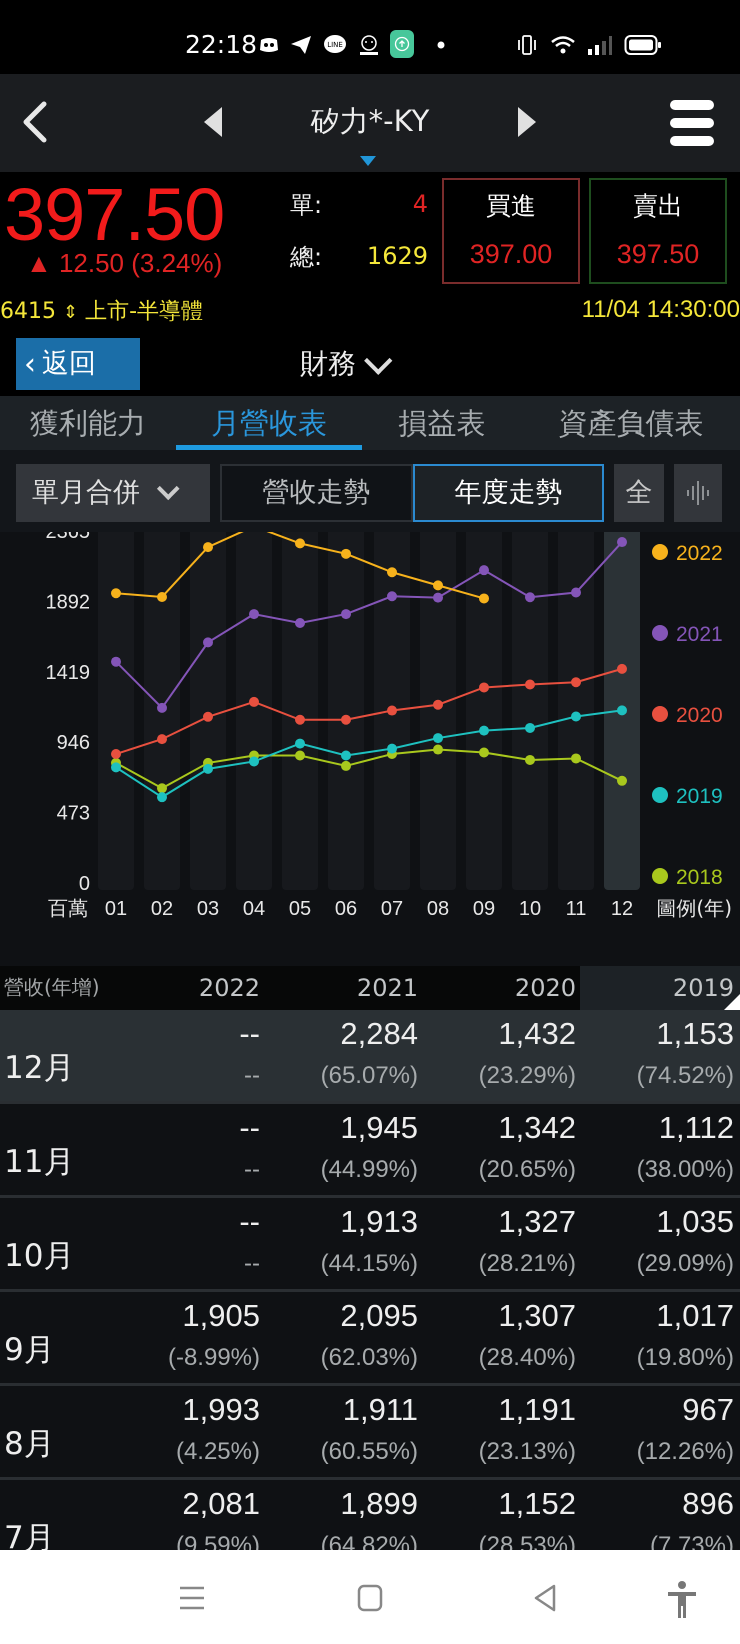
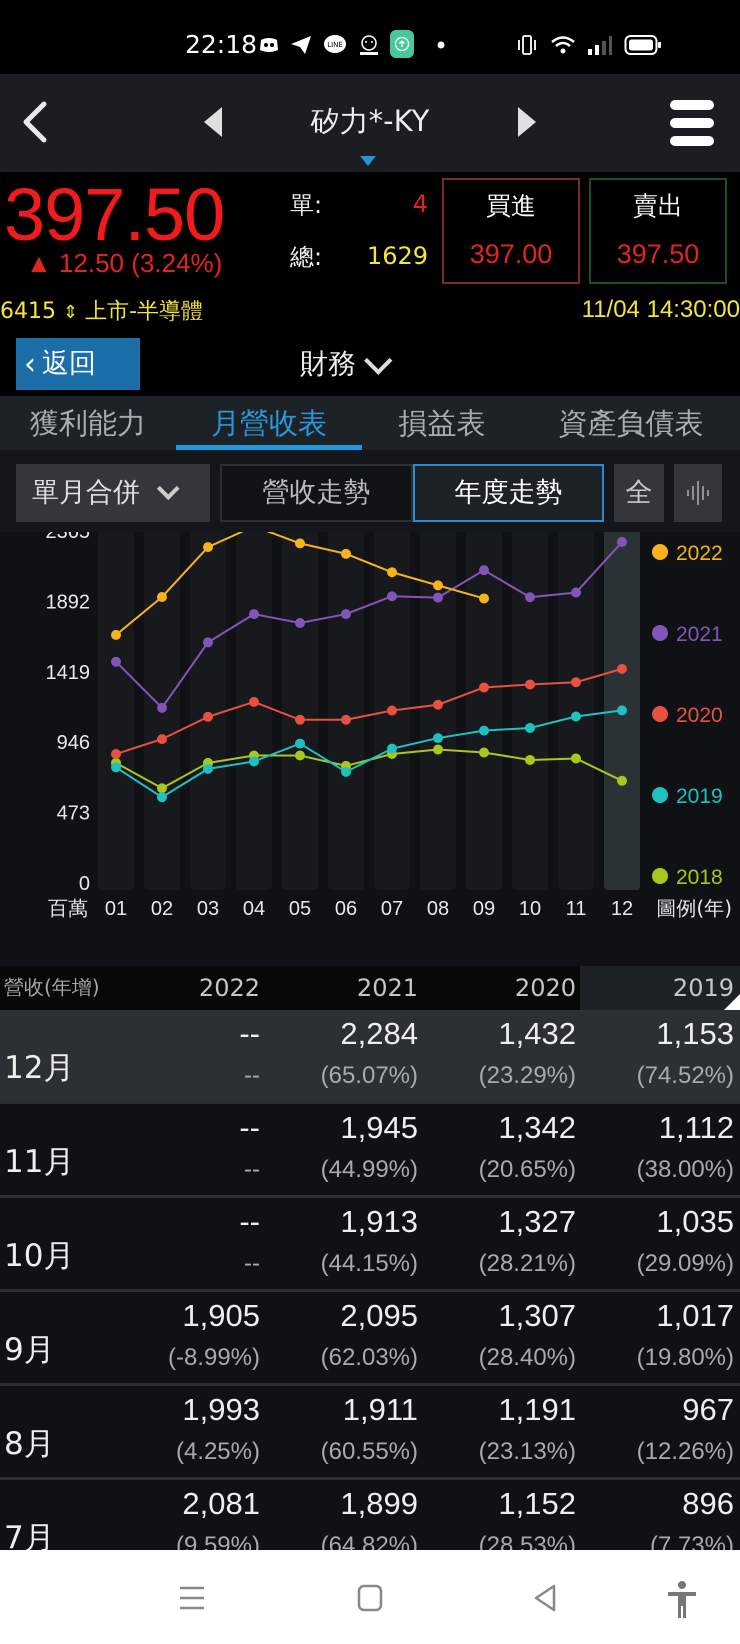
2022/01: 1940 -> 1660
2019/06: 850 -> 740
